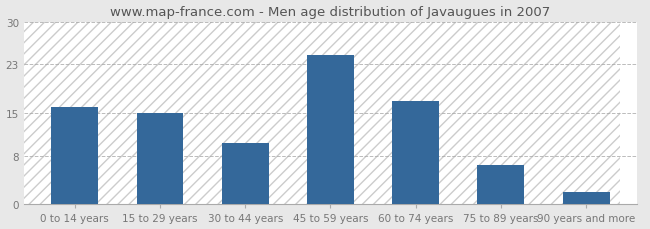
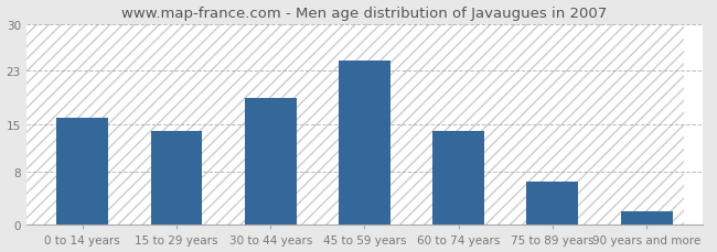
15 to 29 years: 15.0 -> 14.0
30 to 44 years: 10.0 -> 19.0
60 to 74 years: 17.0 -> 14.0
